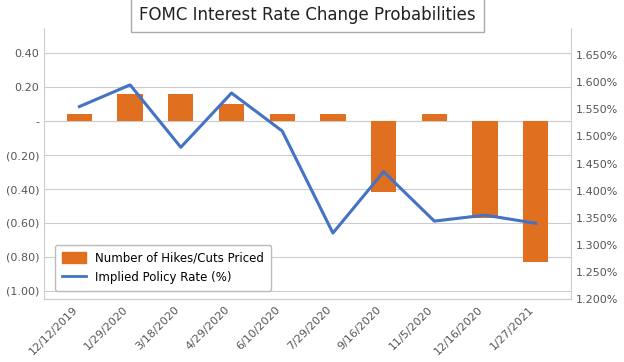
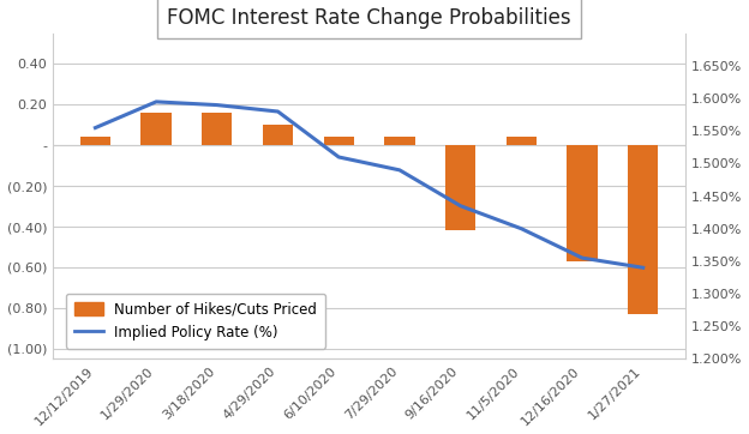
Implied Policy Rate (%)/3/18/2020: 1.480% -> 1.590%
Implied Policy Rate (%)/7/29/2020: 1.322% -> 1.490%
Implied Policy Rate (%)/11/5/2020: 1.344% -> 1.400%
